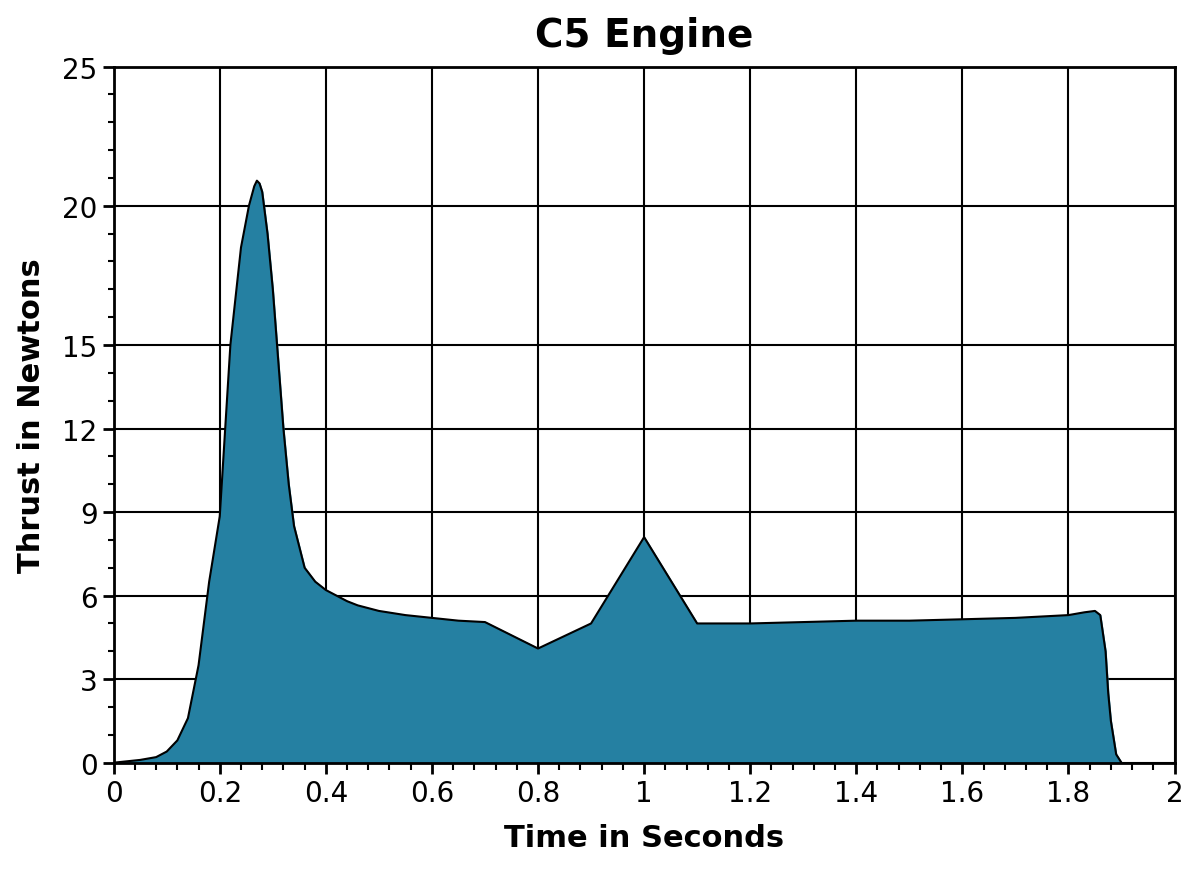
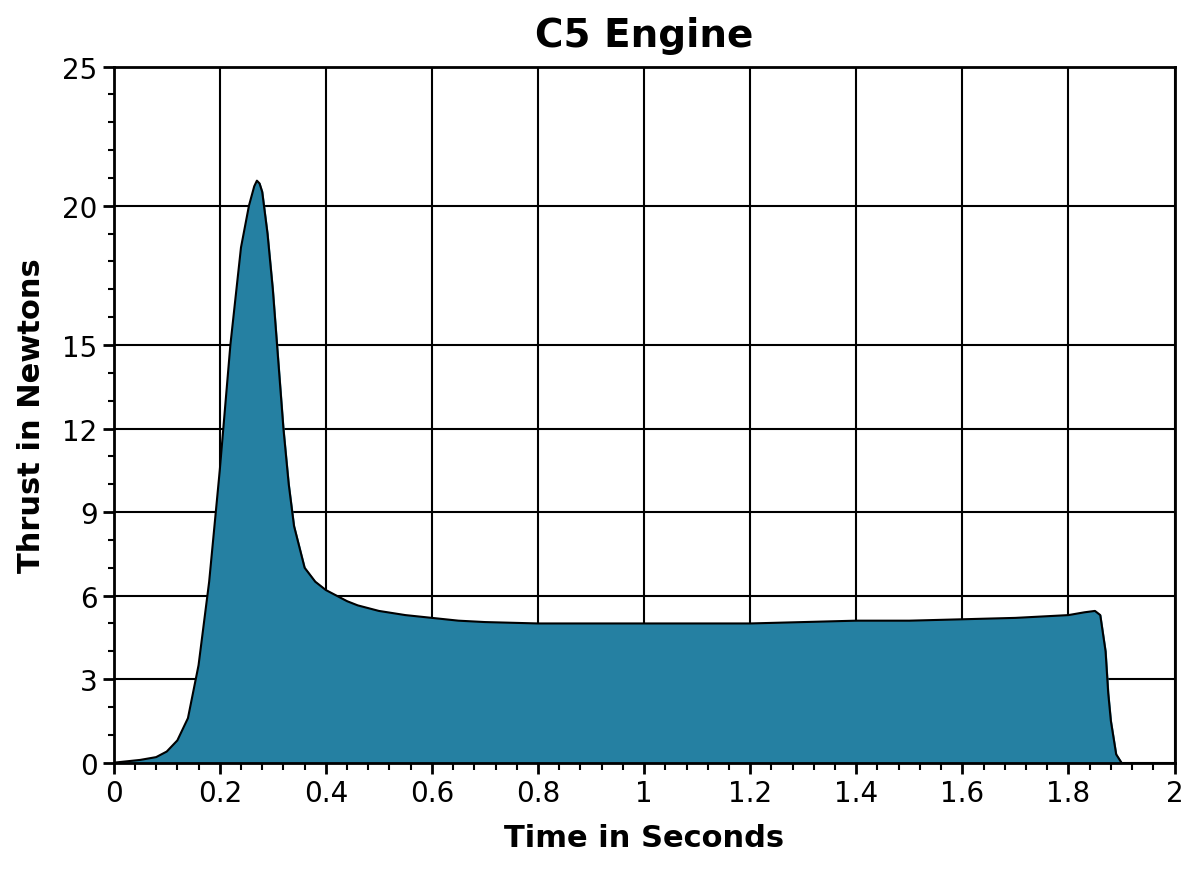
0.2: 8.85 -> 10.50
0.8: 4.10 -> 5.00
1: 8.10 -> 5.00
